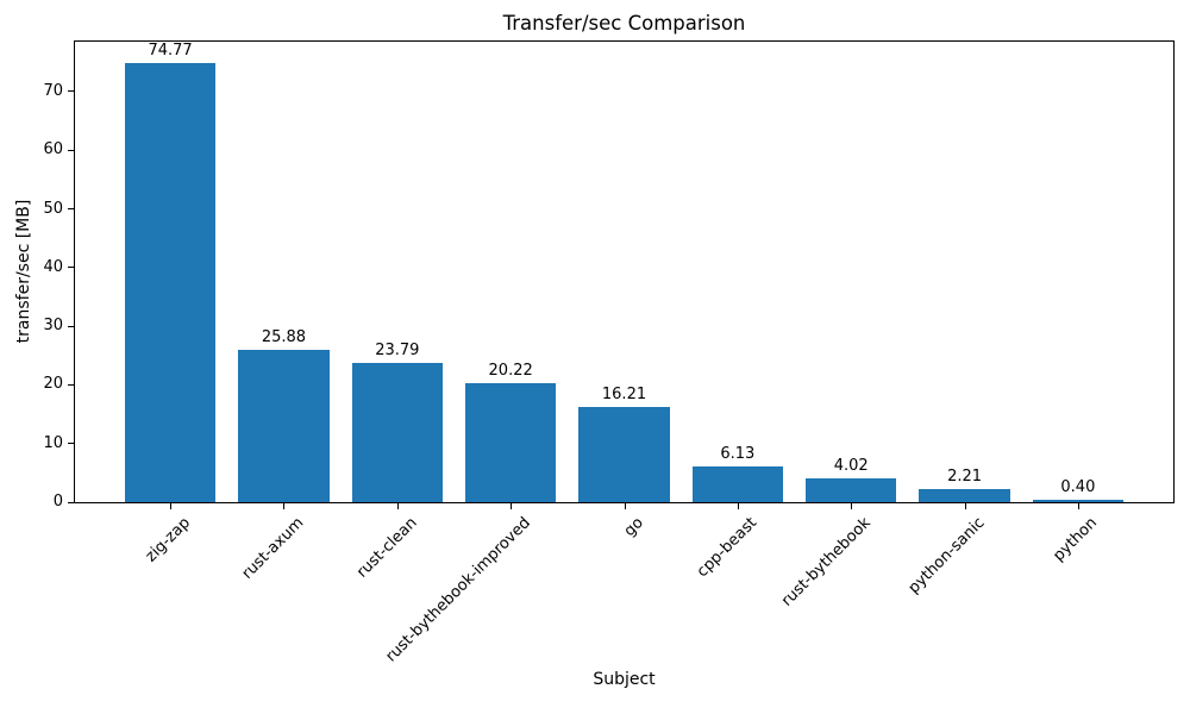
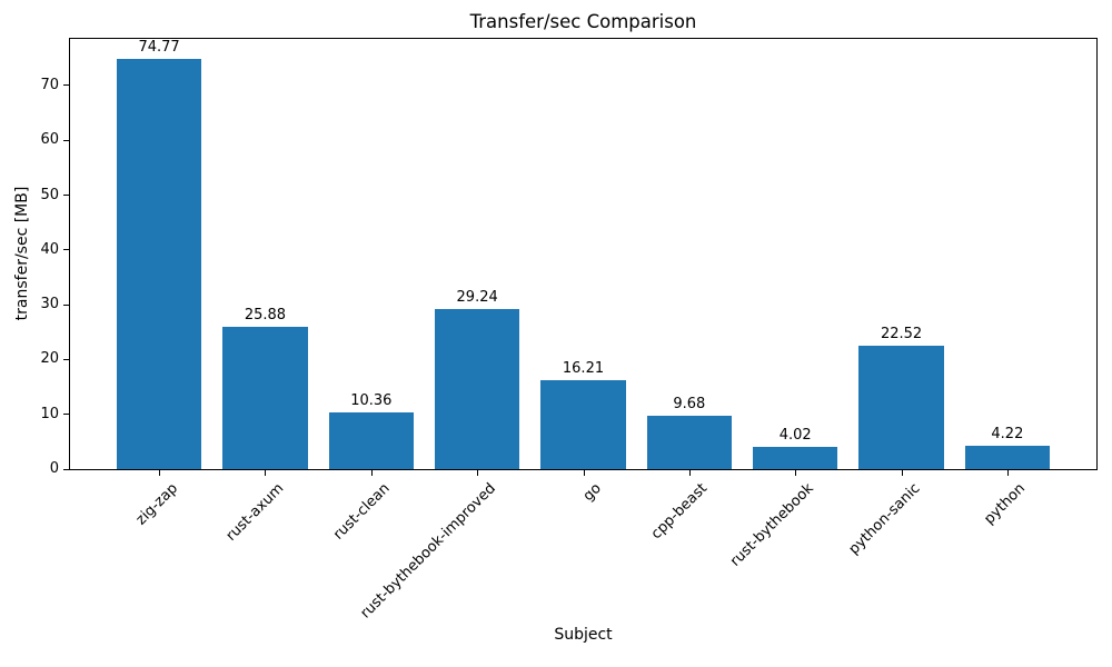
rust-clean: 23.79 -> 10.36
rust-bythebook-improved: 20.22 -> 29.24
cpp-beast: 6.13 -> 9.68
python-sanic: 2.21 -> 22.52
python: 0.40 -> 4.22
